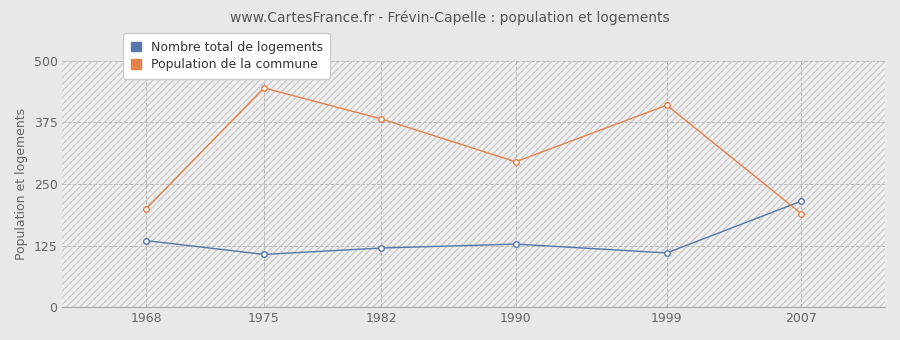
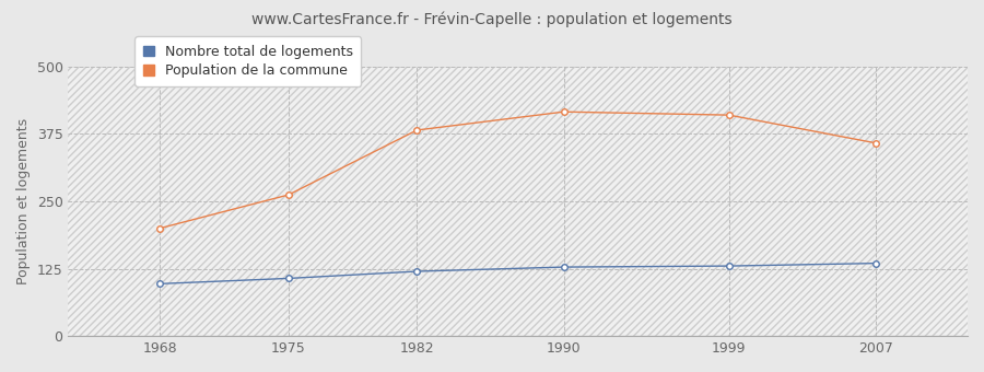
Nombre total de logements/1968: 135 -> 97
Population de la commune/1975: 445 -> 262
Population de la commune/1990: 295 -> 416
Nombre total de logements/1999: 110 -> 130
Nombre total de logements/2007: 215 -> 135
Population de la commune/2007: 190 -> 358
